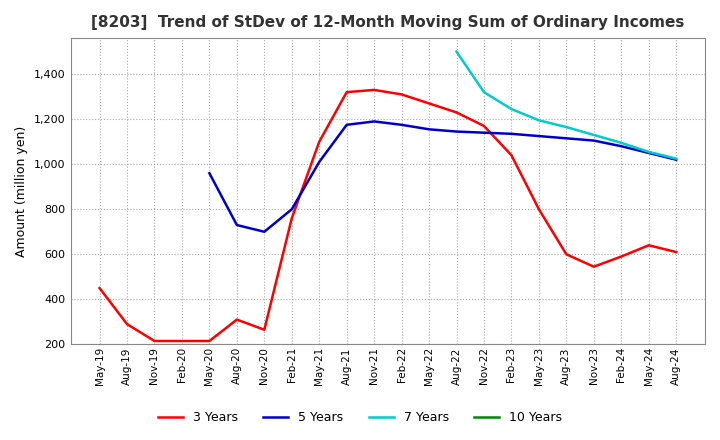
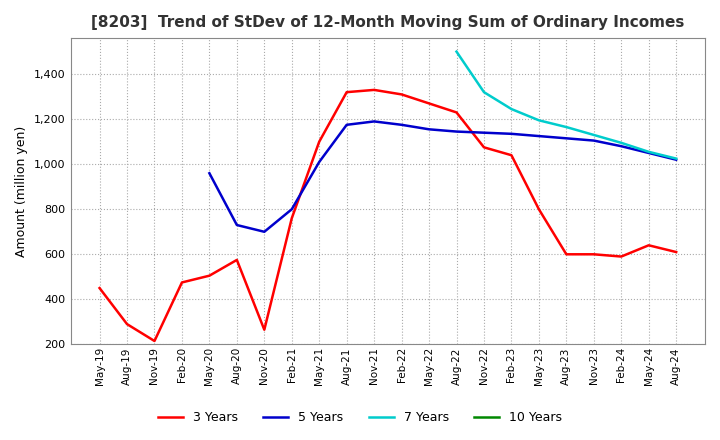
3 Years/Feb-20: 215 -> 475
3 Years/May-20: 215 -> 505
3 Years/Aug-20: 310 -> 575
3 Years/Nov-22: 1,170 -> 1,075
3 Years/Nov-23: 545 -> 600
